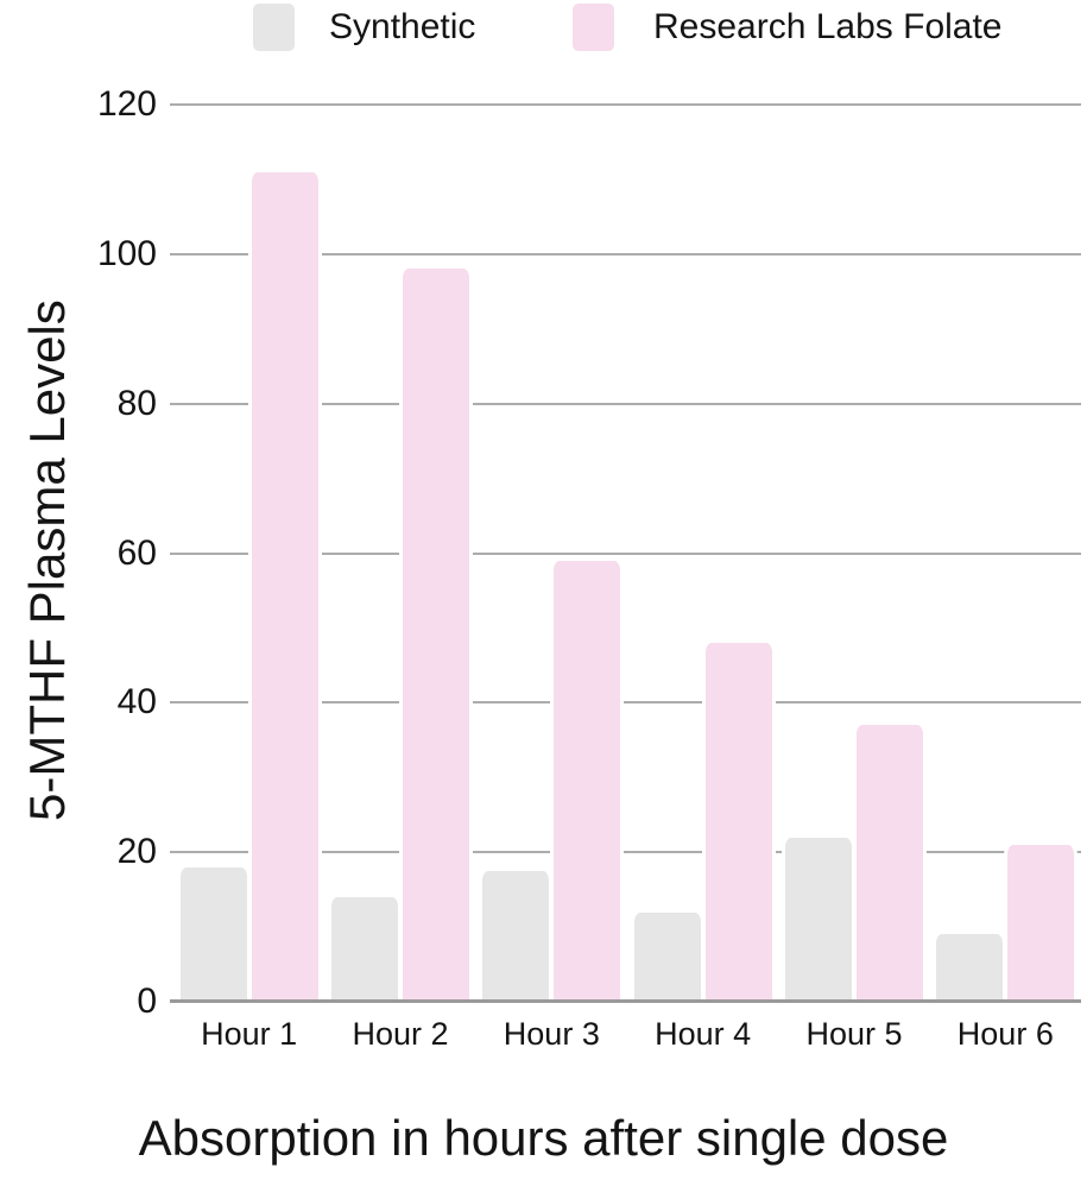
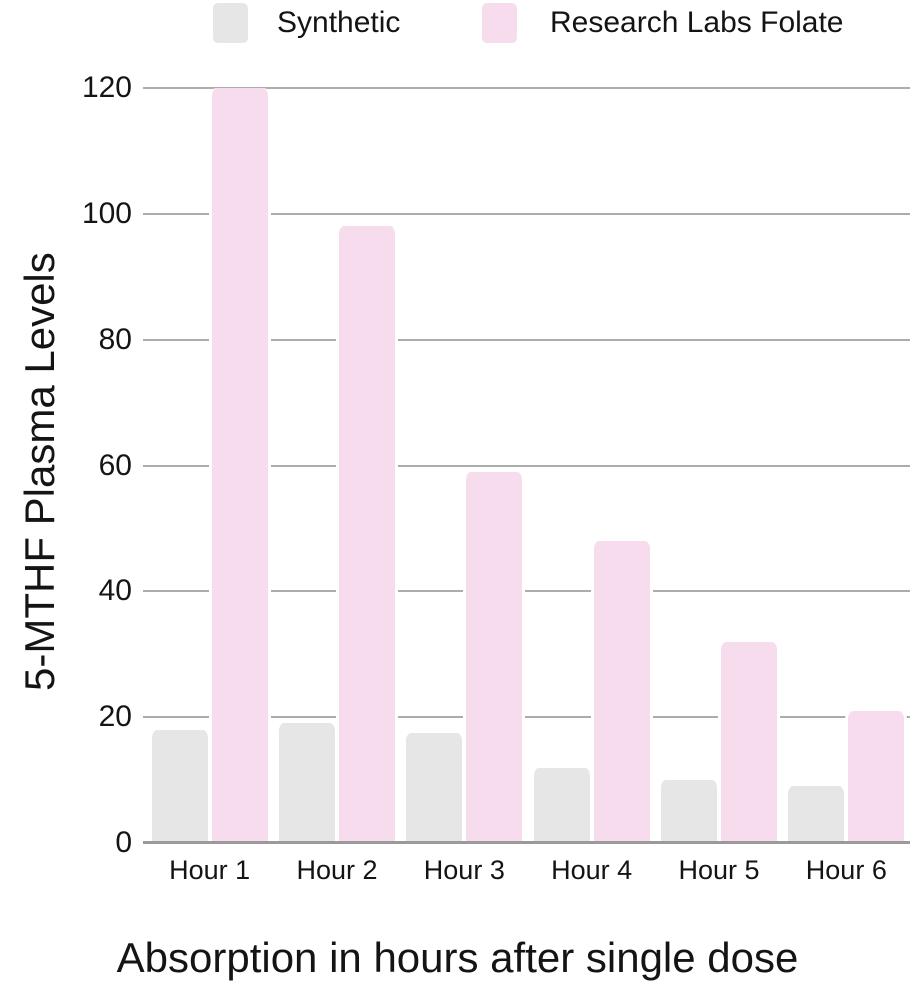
Research Labs Folate/Hour 1: 111 -> 120
Synthetic/Hour 2: 14 -> 19
Synthetic/Hour 5: 22 -> 10
Research Labs Folate/Hour 5: 37 -> 32
